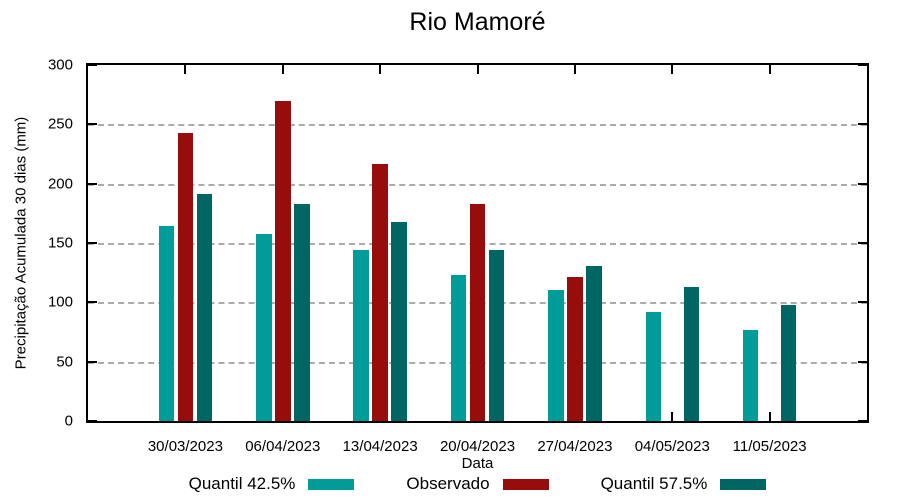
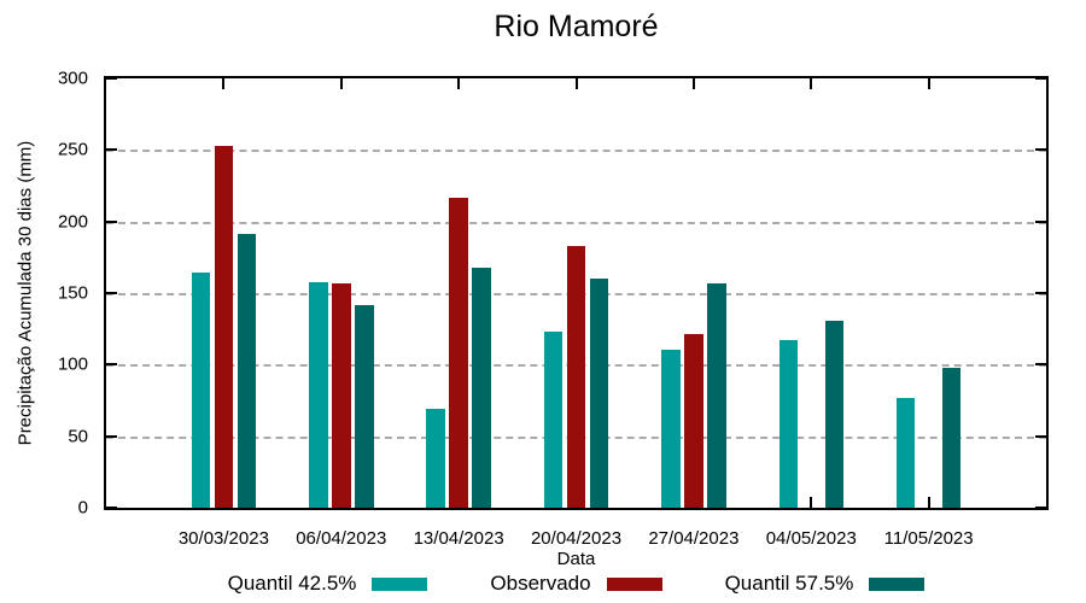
Observado/30/03/2023: 243 -> 253
Observado/06/04/2023: 270 -> 157
Quantil 57.5%/06/04/2023: 183 -> 142
Quantil 42.5%/13/04/2023: 144 -> 69
Quantil 57.5%/20/04/2023: 144 -> 160
Quantil 57.5%/27/04/2023: 131 -> 157
Quantil 42.5%/04/05/2023: 92 -> 117
Quantil 57.5%/04/05/2023: 113 -> 131
